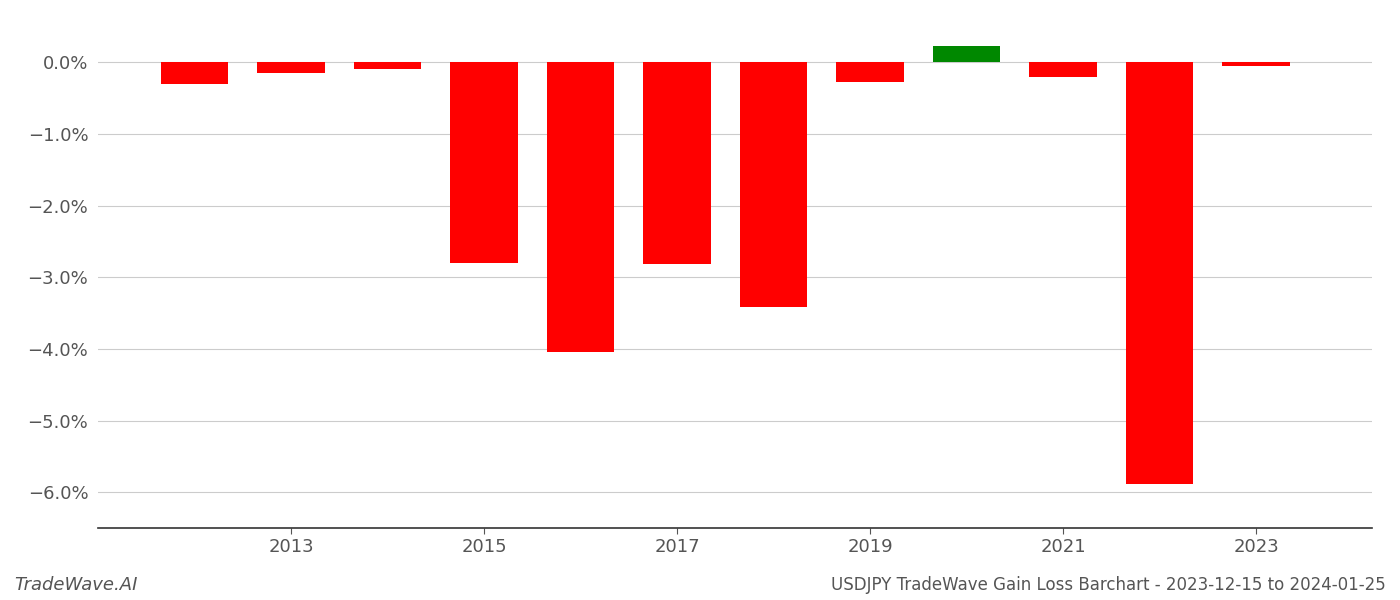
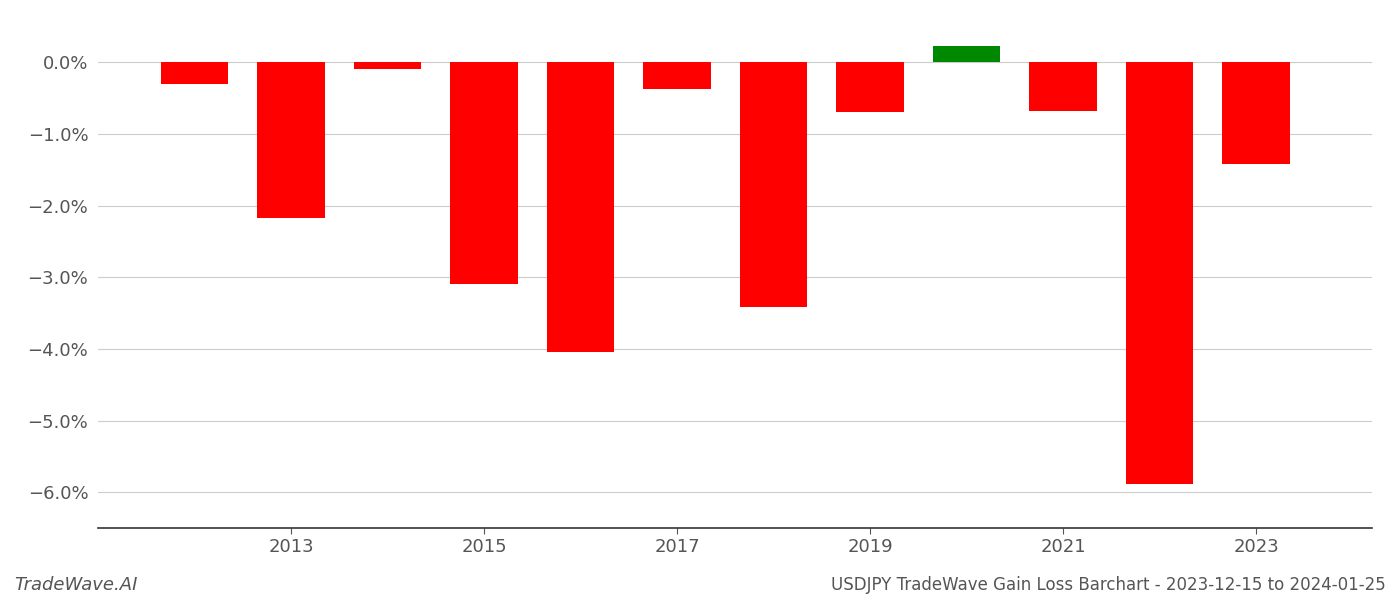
2013: -0.15% -> -2.18%
2015: -2.80% -> -3.10%
2017: -2.82% -> -0.38%
2019: -0.28% -> -0.70%
2021: -0.20% -> -0.68%
2023: -0.05% -> -1.42%
